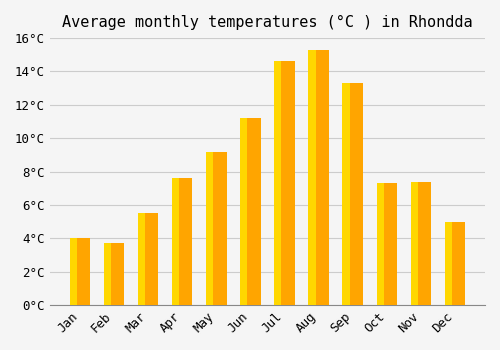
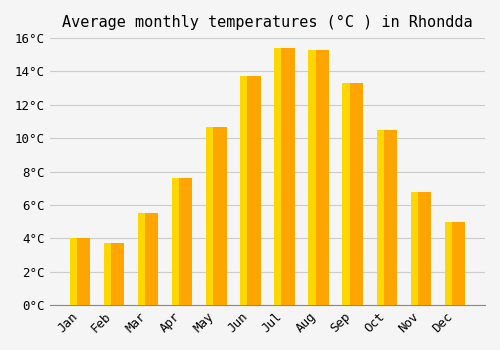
May: 9.2°C -> 10.7°C
Jun: 11.2°C -> 13.7°C
Jul: 14.6°C -> 15.4°C
Oct: 7.3°C -> 10.5°C
Nov: 7.4°C -> 6.8°C
